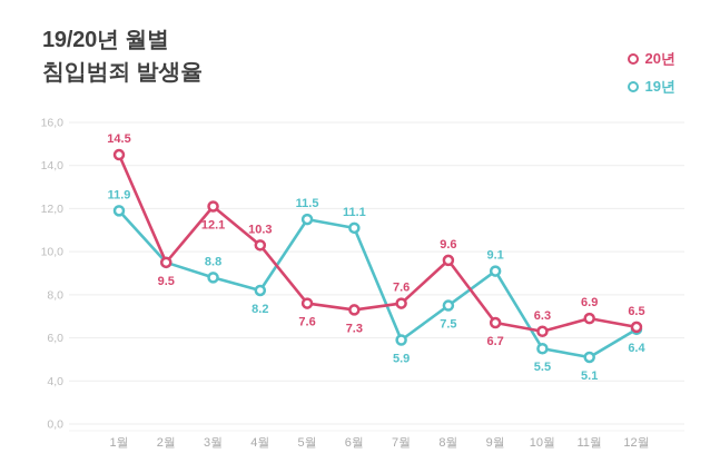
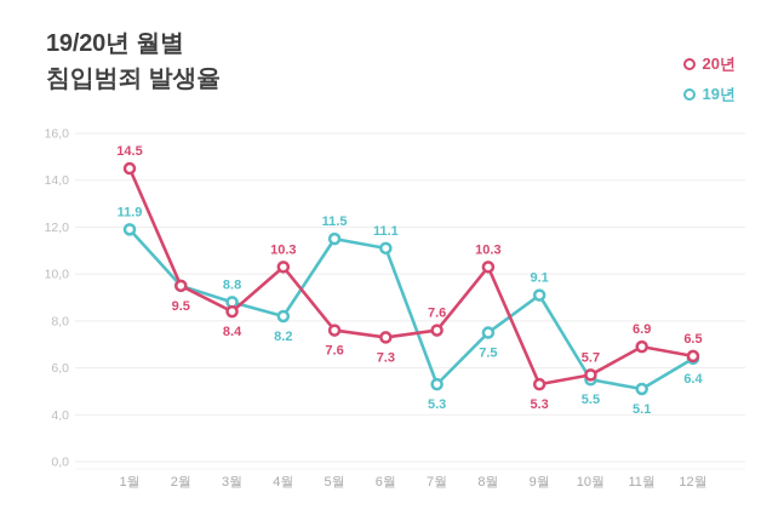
20년/3월: 12.1 -> 8.4
19년/7월: 5.9 -> 5.3
20년/8월: 9.6 -> 10.3
20년/9월: 6.7 -> 5.3
20년/10월: 6.3 -> 5.7
